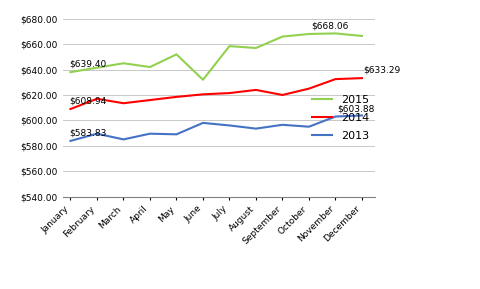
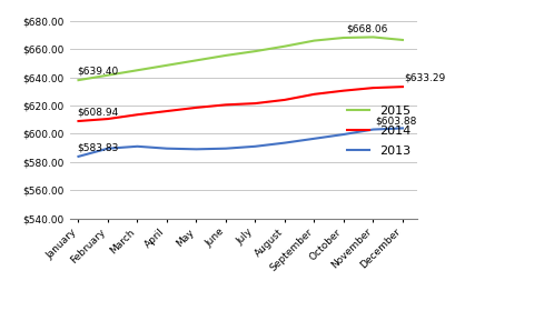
2014/February: $617 -> $610
2013/March: $585 -> $591
2015/April: $642 -> $648
2015/June: $632 -> $656
2013/June: $598 -> $590
2013/July: $596 -> $591
2015/August: $657 -> $662
2014/September: $620 -> $628
2014/October: $625 -> $630
2013/October: $595 -> $600
